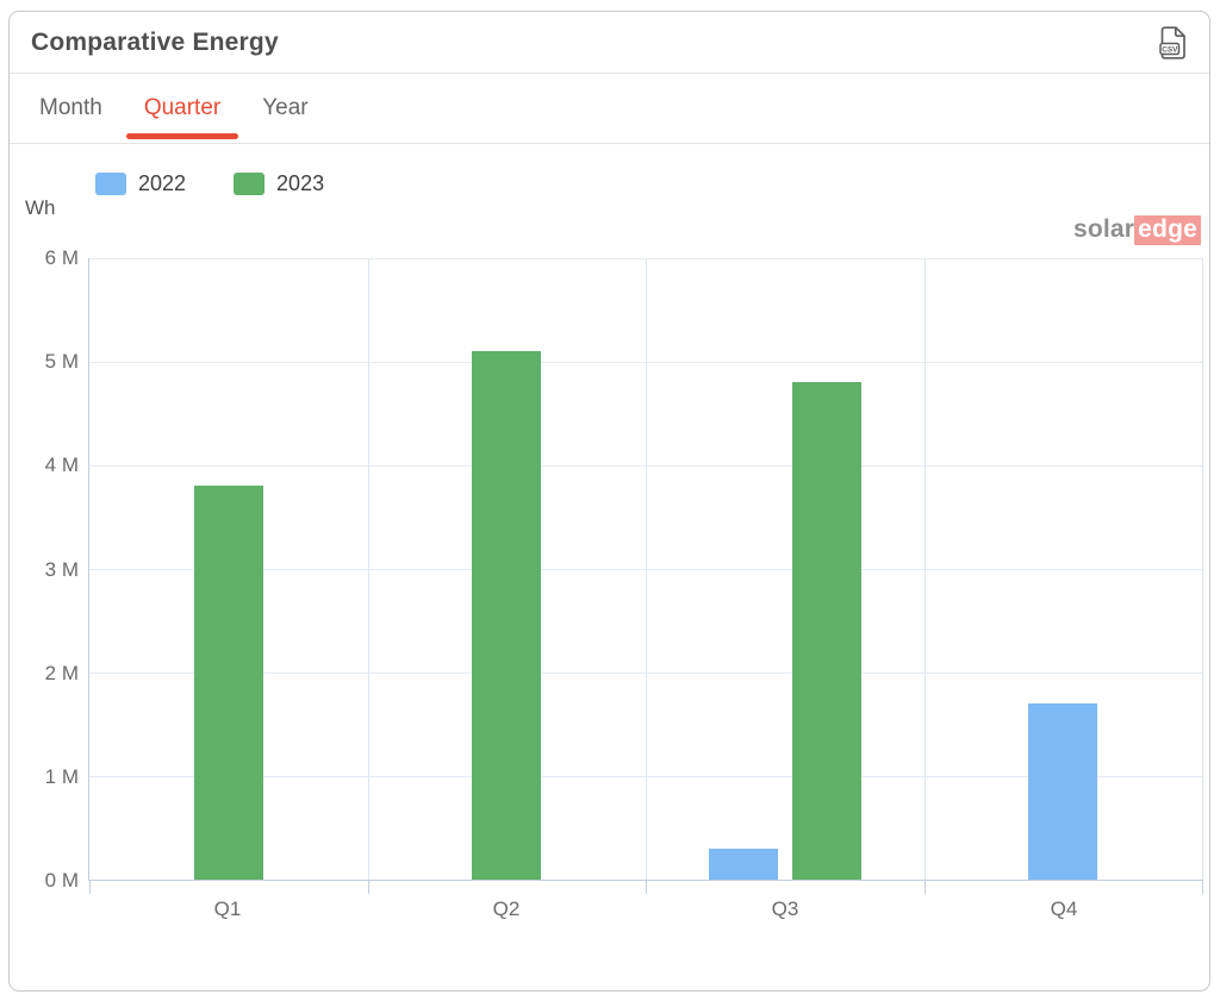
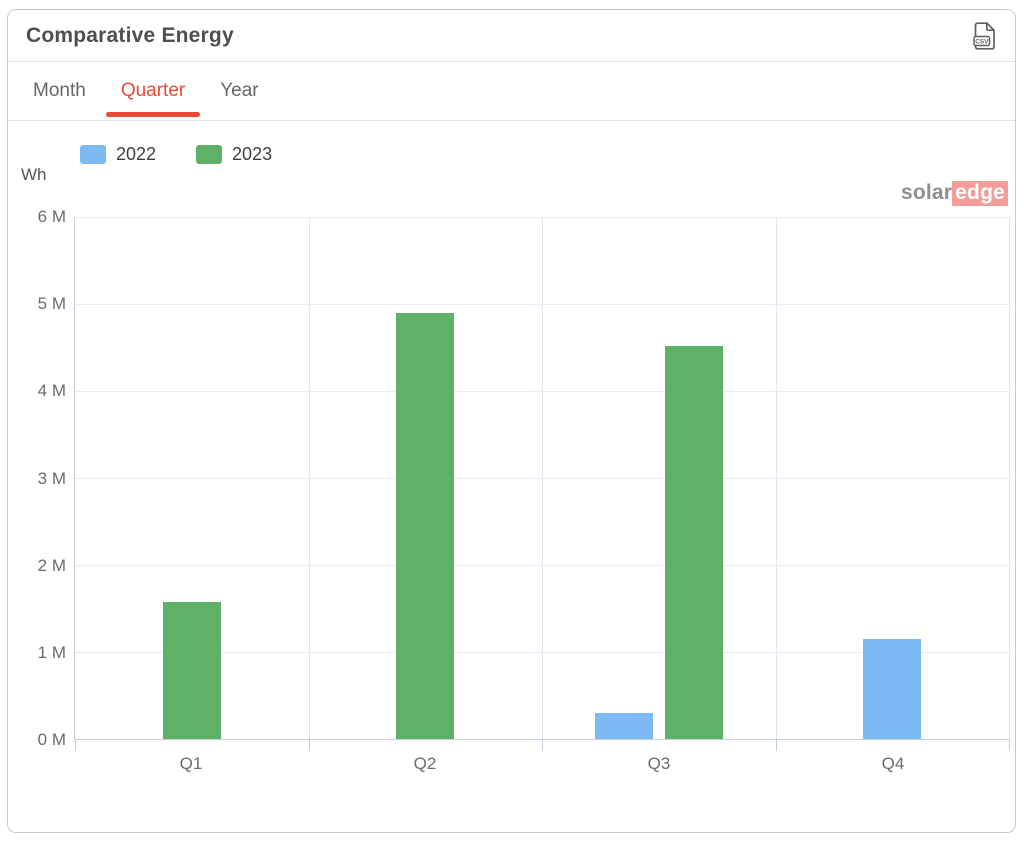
2023/Q1: 3.8M -> 1.6M
2023/Q2: 5.1M -> 4.9M
2023/Q3: 4.8M -> 4.5M
2022/Q4: 1.7M -> 1.1M
